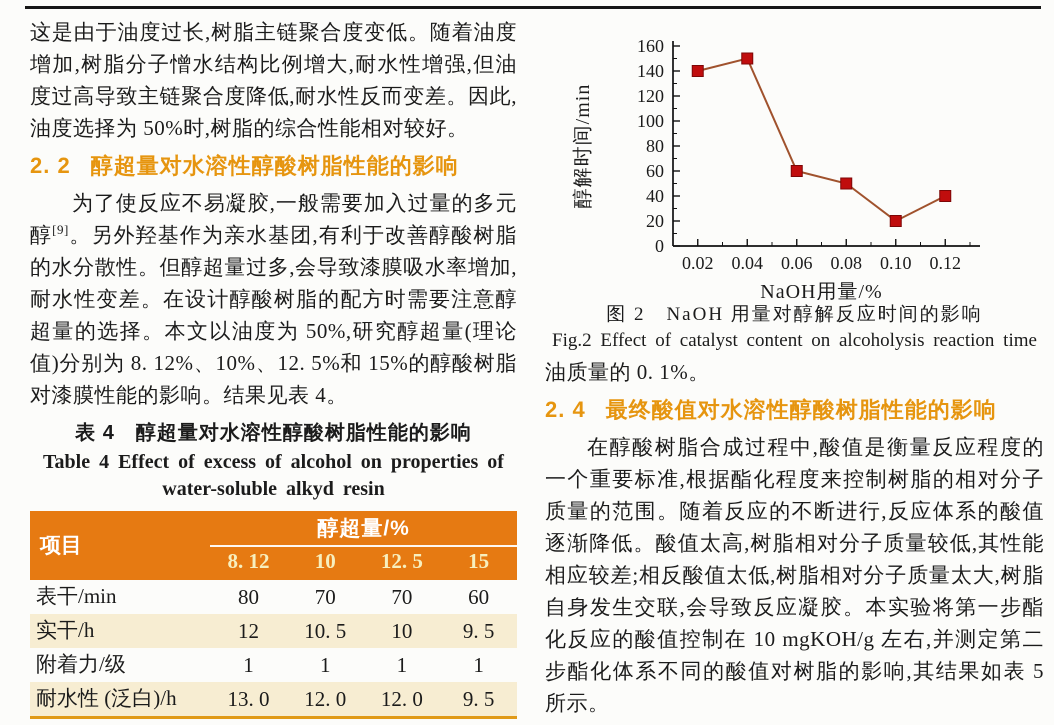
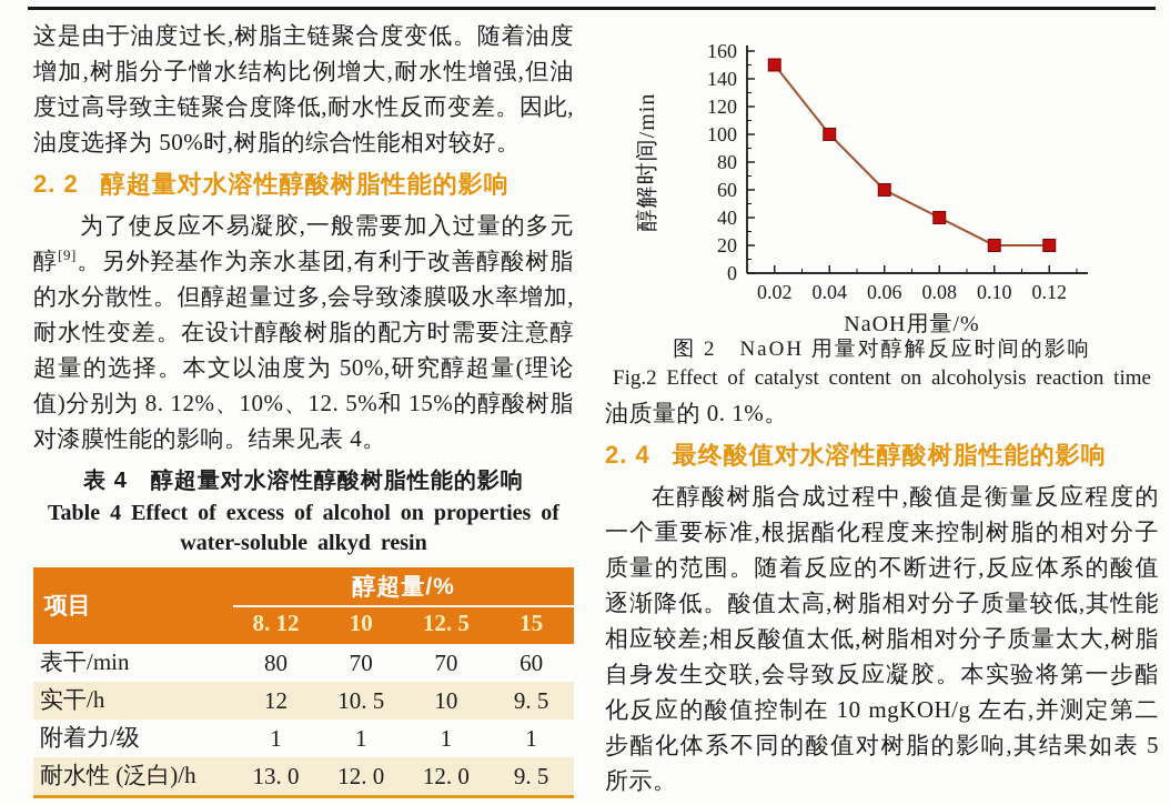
0.02: 140 -> 150
0.04: 150 -> 100
0.08: 50 -> 40
0.12: 40 -> 20
